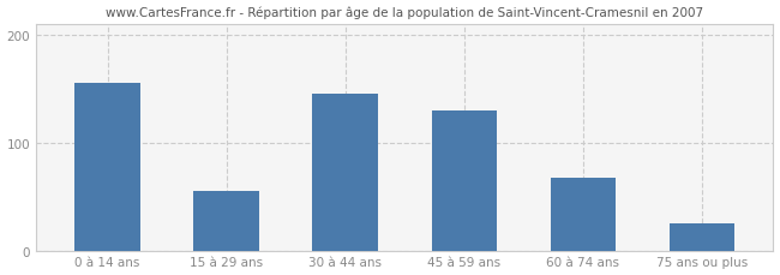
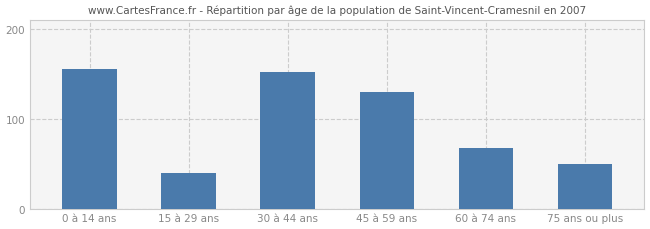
15 à 29 ans: 55 -> 40
30 à 44 ans: 145 -> 152
75 ans ou plus: 25 -> 50
